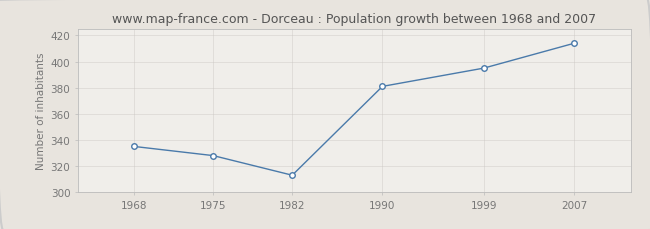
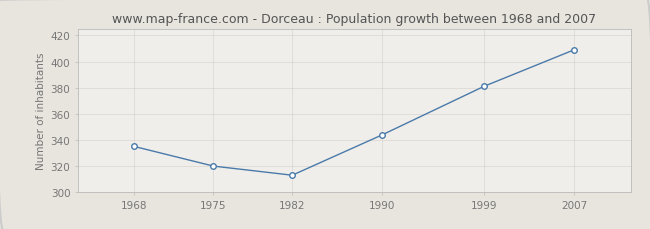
1975: 328 -> 320
1990: 381 -> 344
1999: 395 -> 381
2007: 414 -> 409
